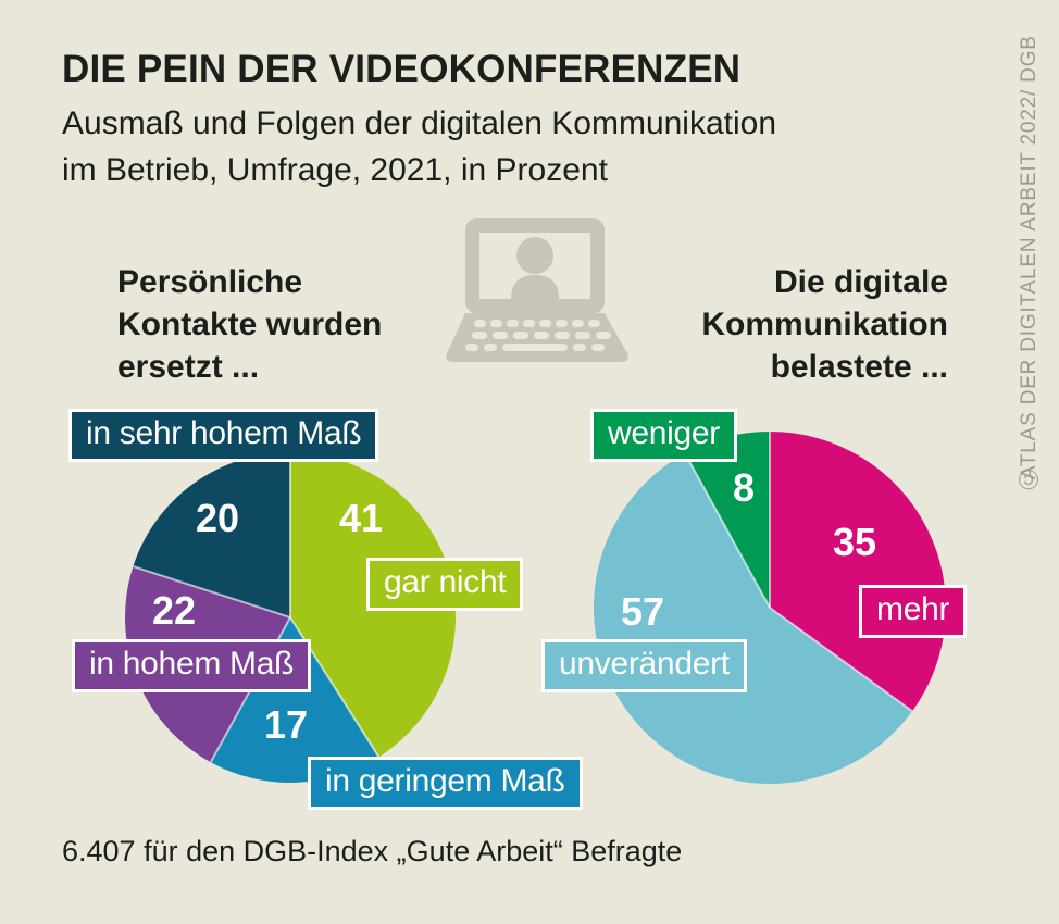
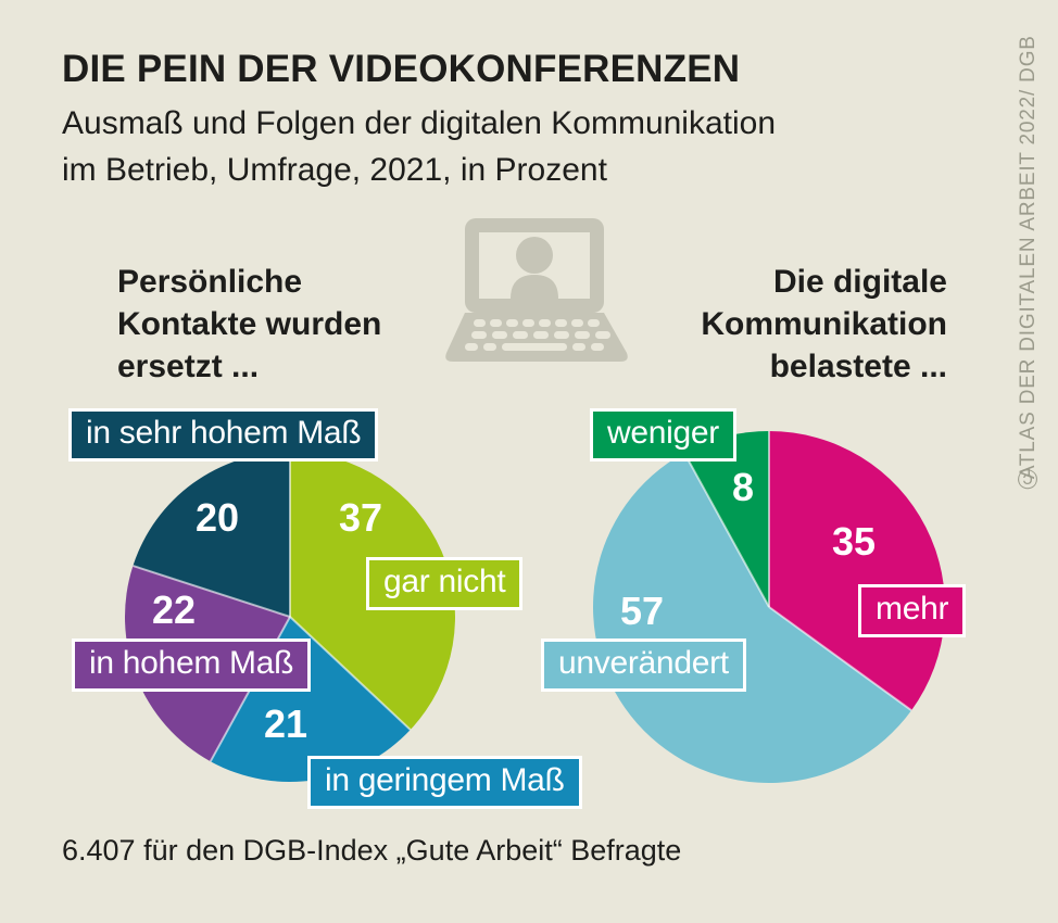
Persönliche Kontakte wurden ersetzt .../gar nicht: 41 -> 37
Persönliche Kontakte wurden ersetzt .../in geringem Maß: 17 -> 21
